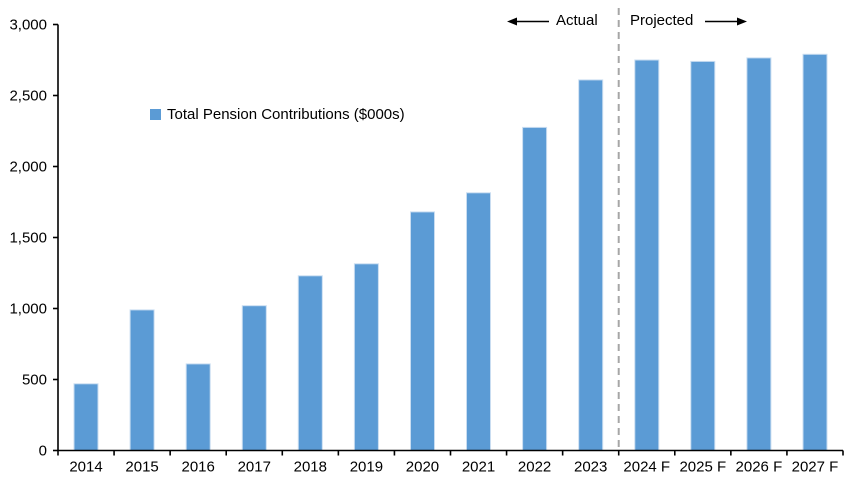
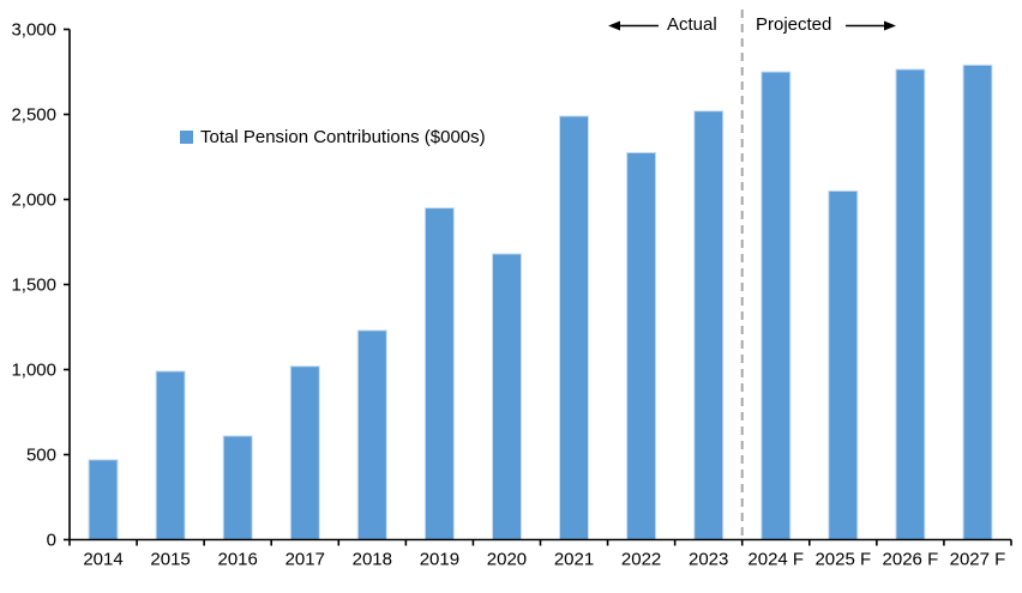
2019: 1320 -> 1950
2021: 1820 -> 2490
2023: 2610 -> 2520
2025 F: 2740 -> 2050
